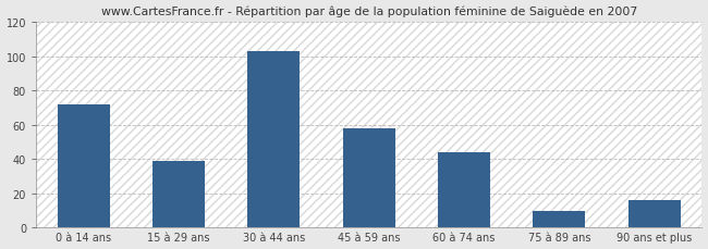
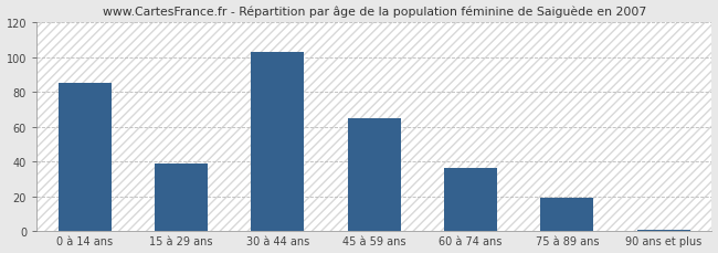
0 à 14 ans: 72 -> 85
45 à 59 ans: 58 -> 65
60 à 74 ans: 44 -> 36
75 à 89 ans: 10 -> 19
90 ans et plus: 16 -> 1
